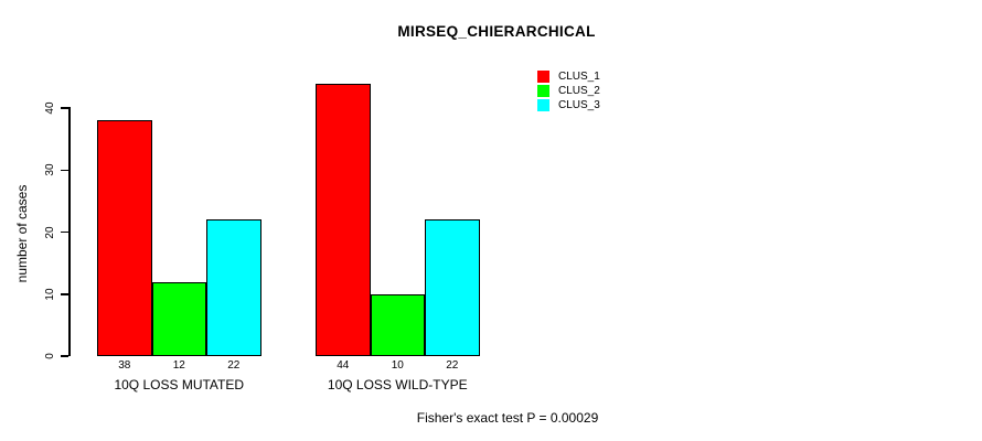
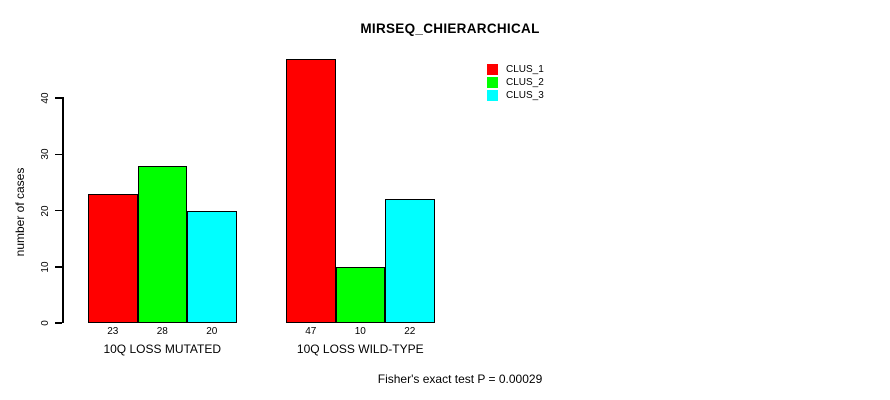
CLUS_1/10Q LOSS MUTATED: 38 -> 23
CLUS_2/10Q LOSS MUTATED: 12 -> 28
CLUS_3/10Q LOSS MUTATED: 22 -> 20
CLUS_1/10Q LOSS WILD-TYPE: 44 -> 47
